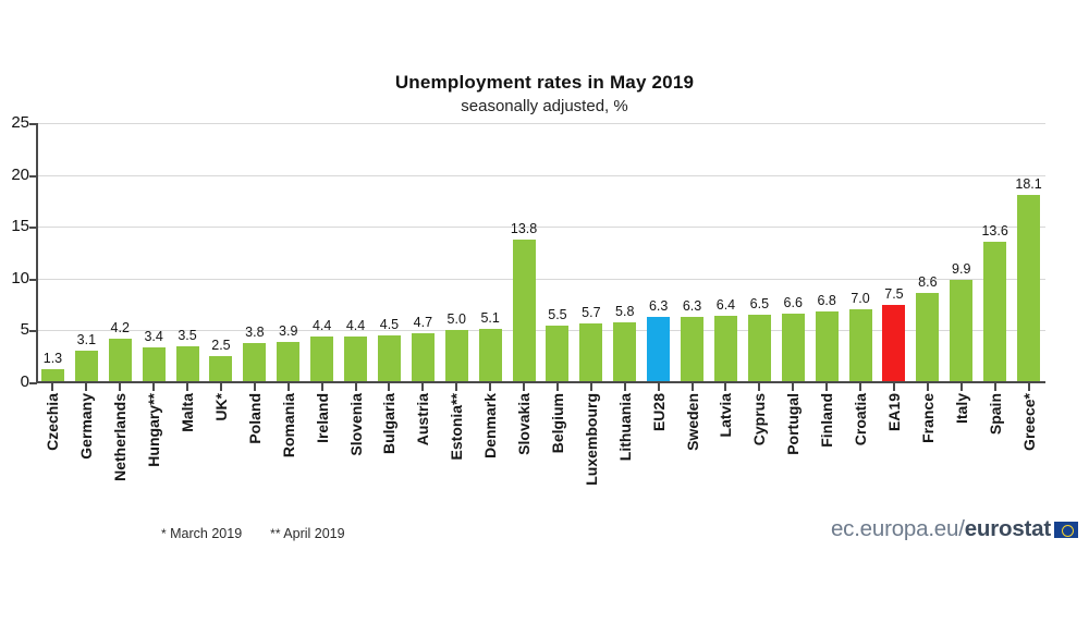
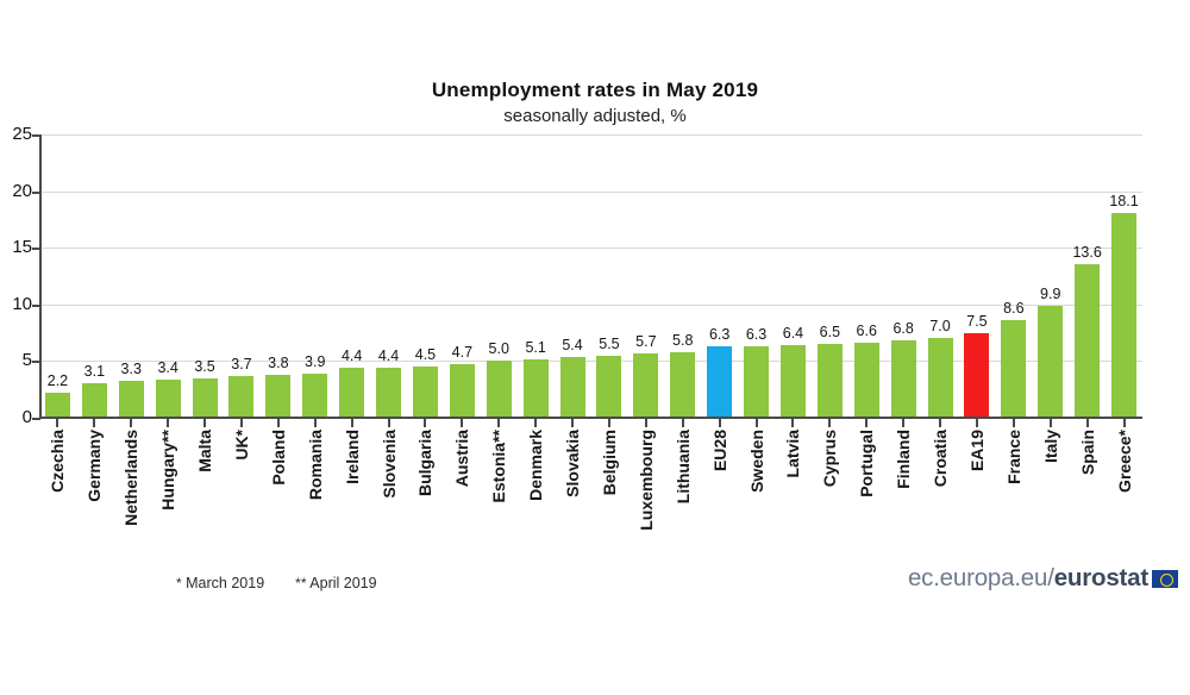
Czechia: 1.3 -> 2.2
Netherlands: 4.2 -> 3.3
UK*: 2.5 -> 3.7
Slovakia: 13.8 -> 5.4
